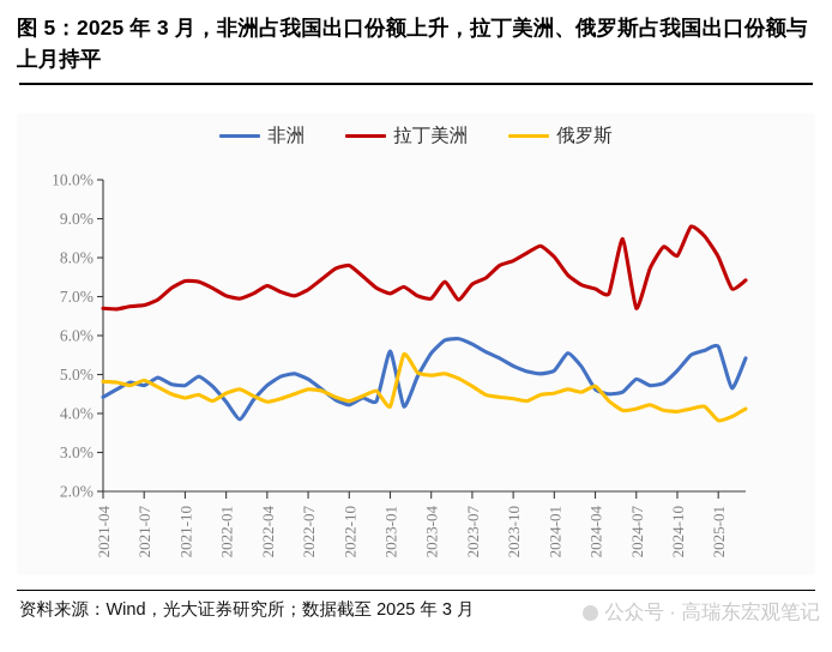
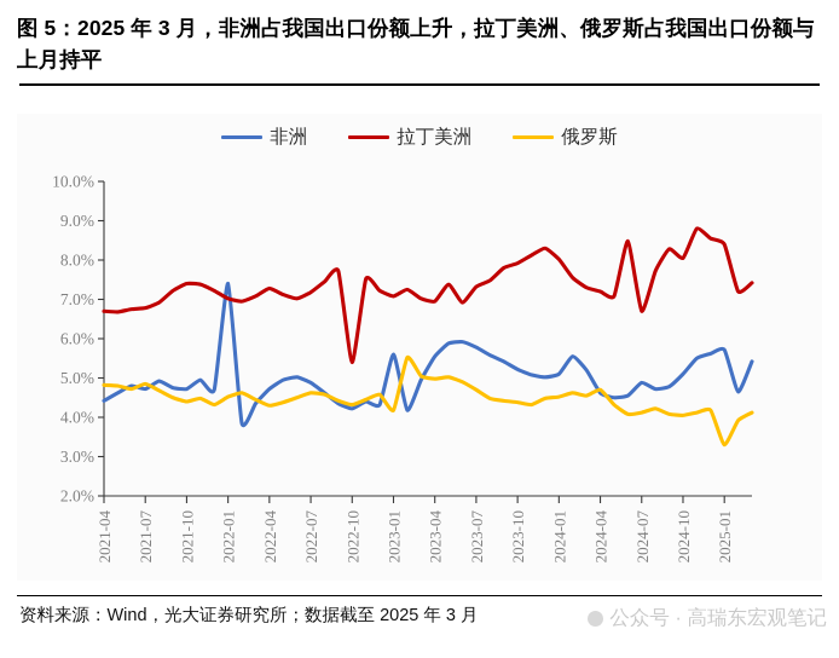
非洲/2022-01: 4.3% -> 7.4%
拉丁美洲/2022-10: 7.8% -> 5.4%
拉丁美洲/2025-01: 8.0% -> 8.4%
俄罗斯/2025-01: 3.8% -> 3.3%
